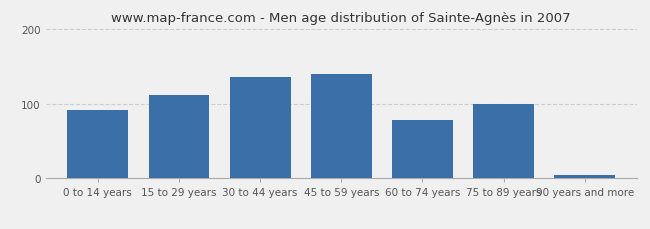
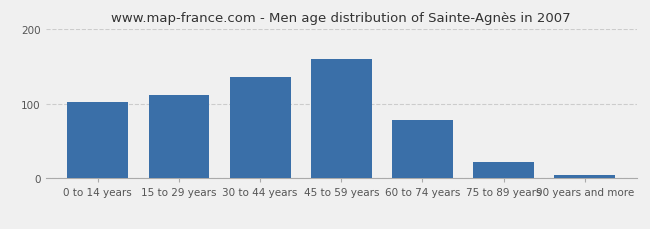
0 to 14 years: 92 -> 102
45 to 59 years: 140 -> 160
75 to 89 years: 100 -> 22
